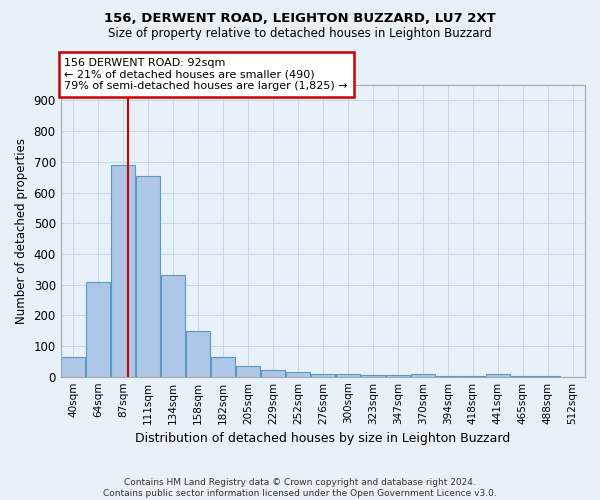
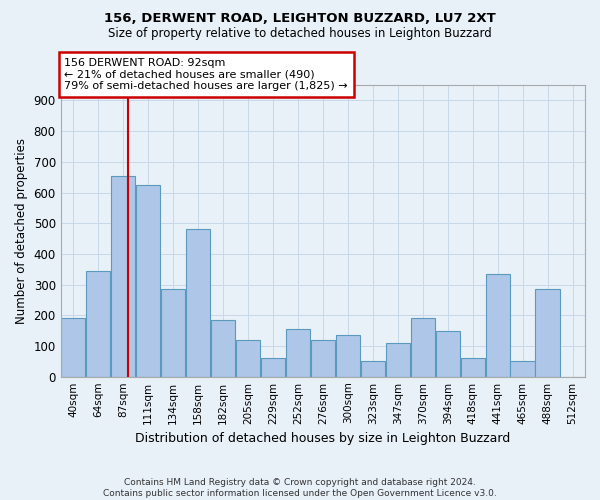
40sqm: 65 -> 190
64sqm: 310 -> 345
87sqm: 690 -> 655
111sqm: 655 -> 625
134sqm: 330 -> 285
158sqm: 150 -> 480
182sqm: 65 -> 185
205sqm: 35 -> 120
229sqm: 22 -> 60
252sqm: 15 -> 155
276sqm: 10 -> 120
300sqm: 8 -> 135
323sqm: 5 -> 50
347sqm: 5 -> 110
370sqm: 8 -> 190
394sqm: 3 -> 150
418sqm: 3 -> 60
441sqm: 10 -> 335
465sqm: 3 -> 50
488sqm: 3 -> 285
